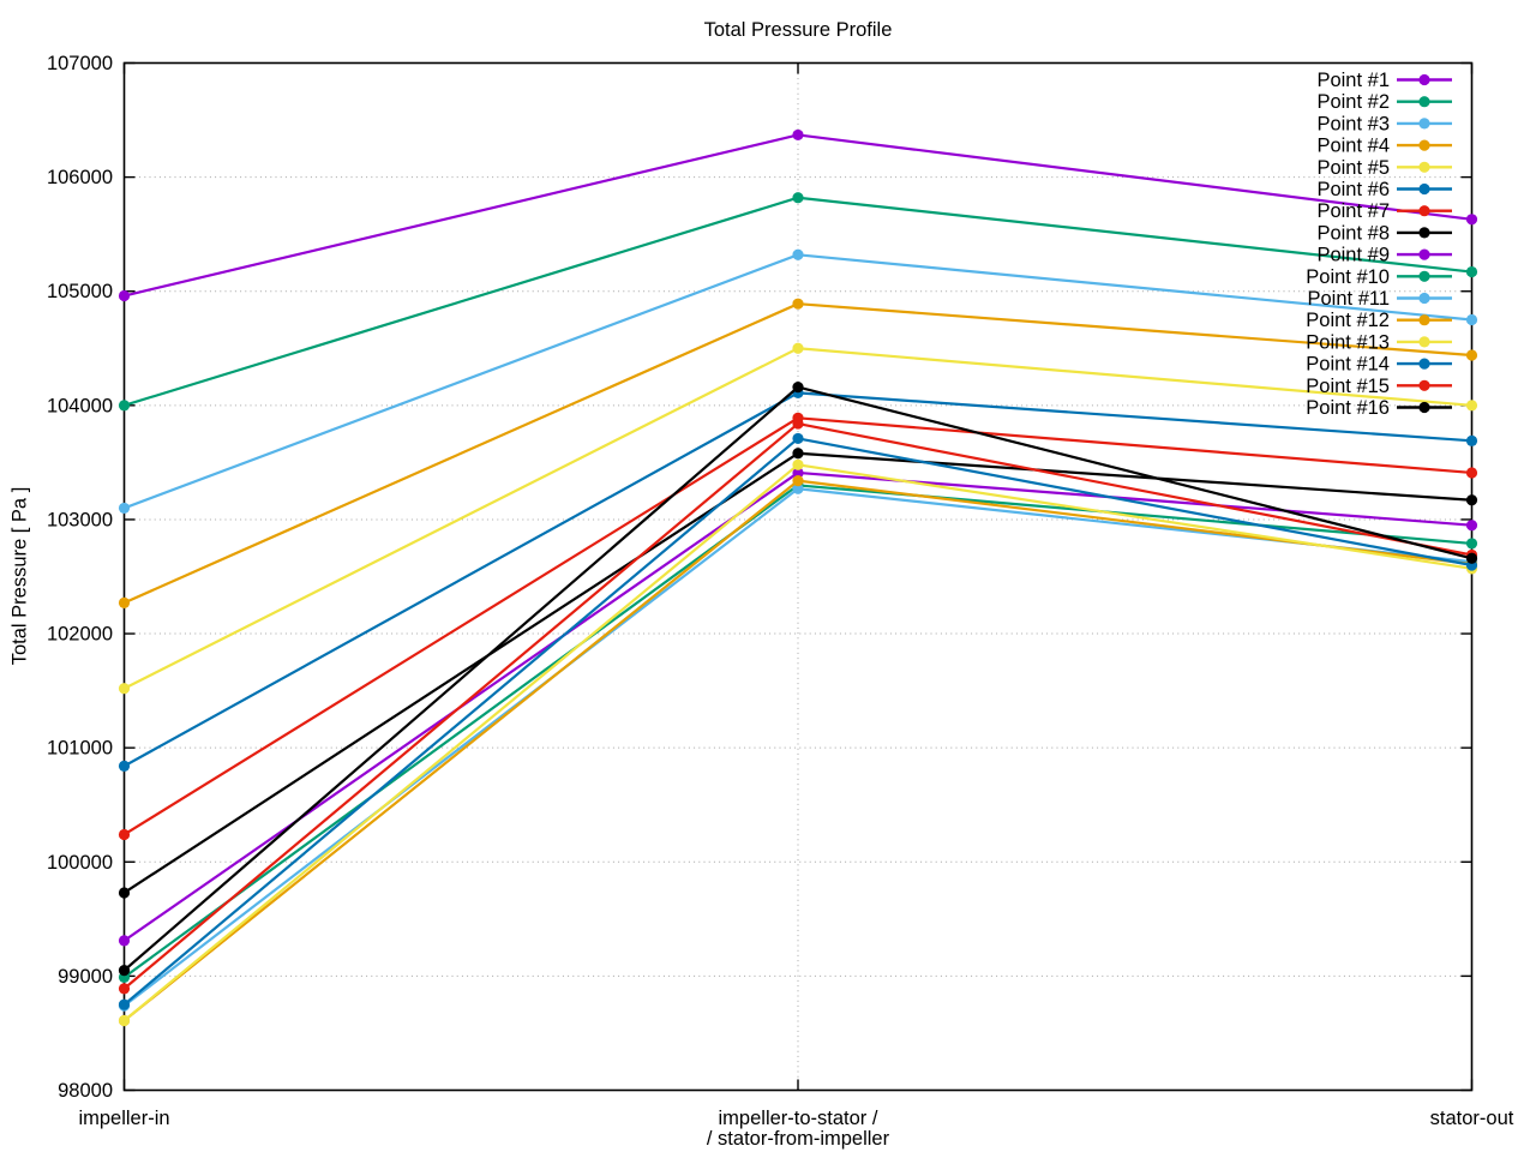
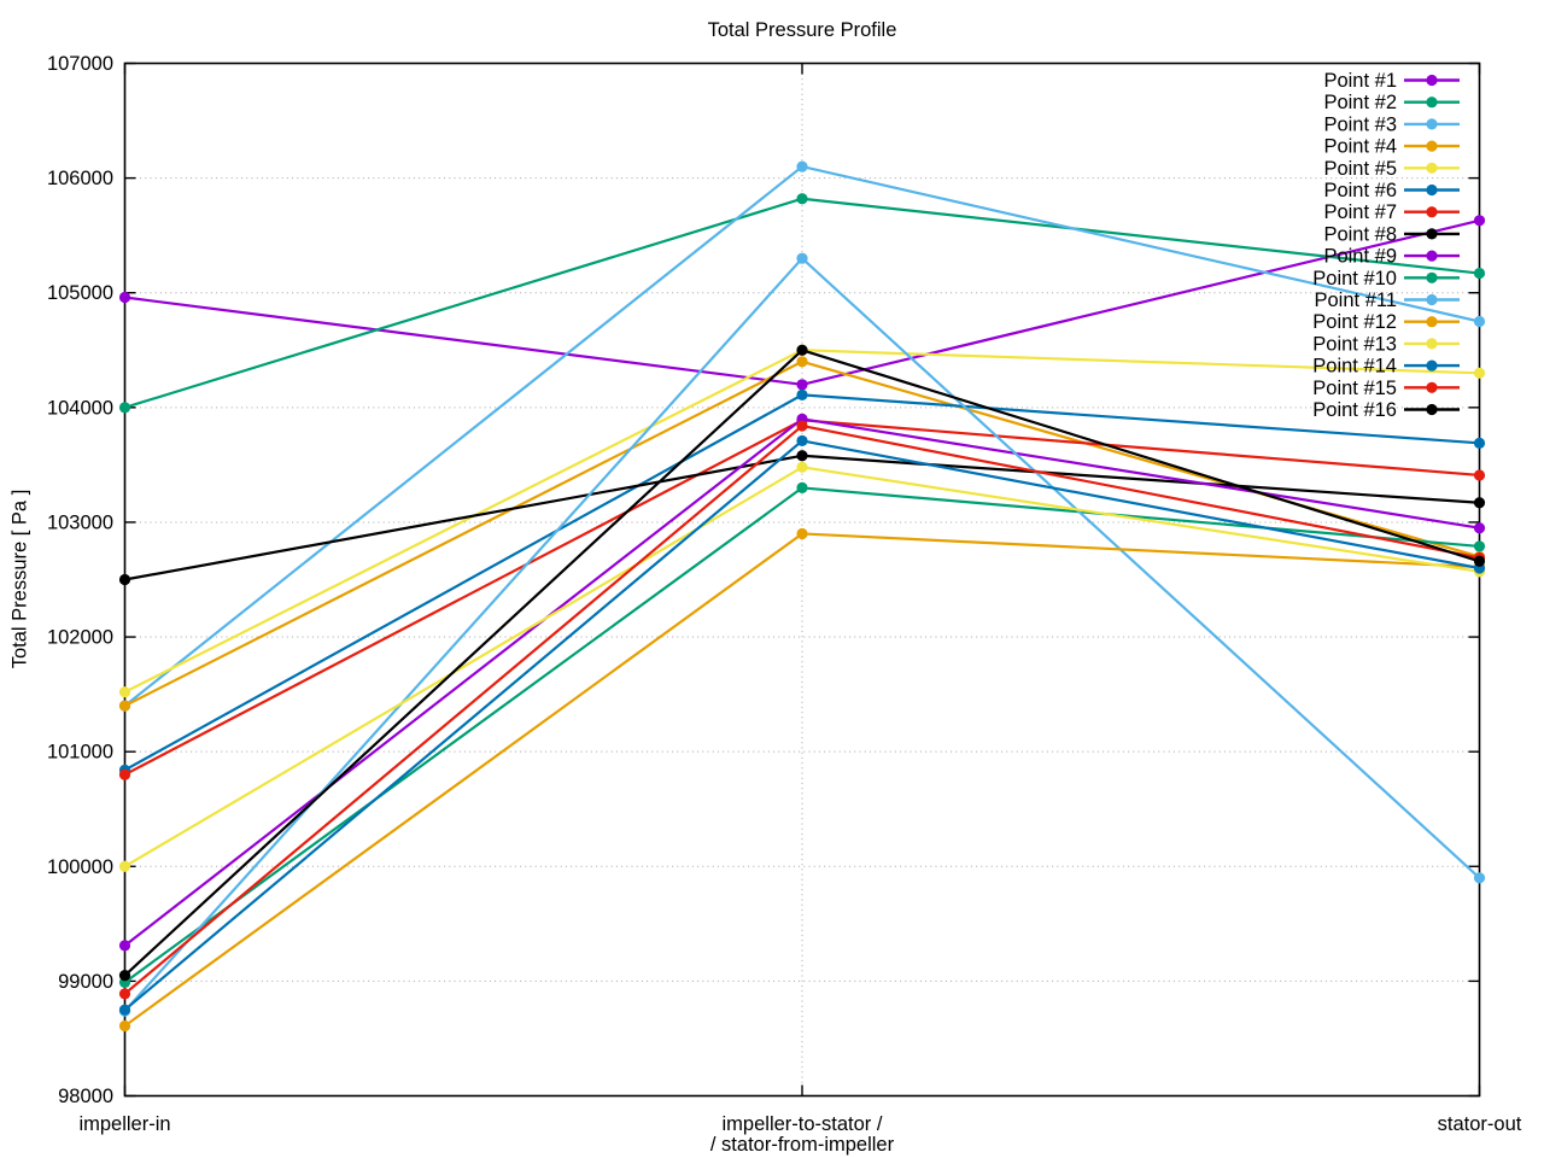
Point #3/impeller-in: 103100 -> 101400
Point #4/impeller-in: 102300 -> 101400
Point #7/impeller-in: 100200 -> 100800
Point #8/impeller-in: 99700 -> 102500
Point #13/impeller-in: 98600 -> 100000
Point #1/impeller-to-stator / / stator-from-impeller: 106400 -> 104200
Point #3/impeller-to-stator / / stator-from-impeller: 105300 -> 106100
Point #4/impeller-to-stator / / stator-from-impeller: 104900 -> 104400
Point #9/impeller-to-stator / / stator-from-impeller: 103400 -> 103900
Point #11/impeller-to-stator / / stator-from-impeller: 103300 -> 105300
Point #12/impeller-to-stator / / stator-from-impeller: 103300 -> 102900
Point #16/impeller-to-stator / / stator-from-impeller: 104200 -> 104500
Point #4/stator-out: 104400 -> 102700
Point #5/stator-out: 104000 -> 104300
Point #11/stator-out: 102600 -> 99900
